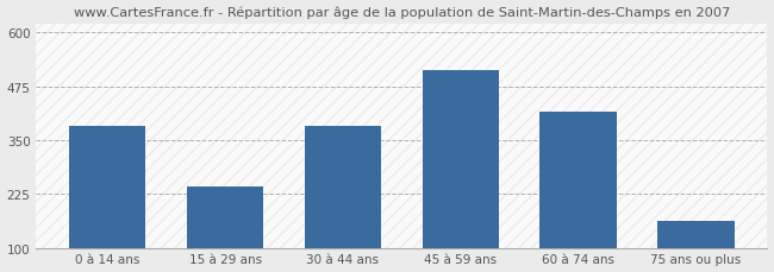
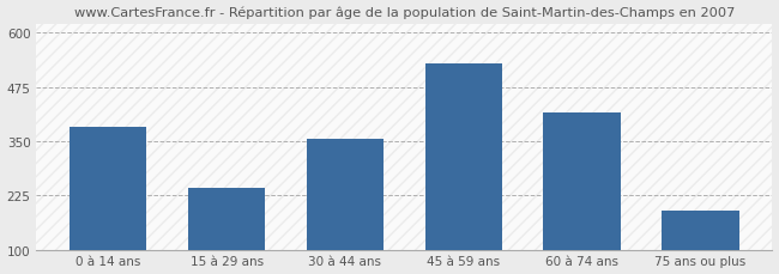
30 à 44 ans: 383 -> 355
45 à 59 ans: 512 -> 530
75 ans ou plus: 163 -> 190
